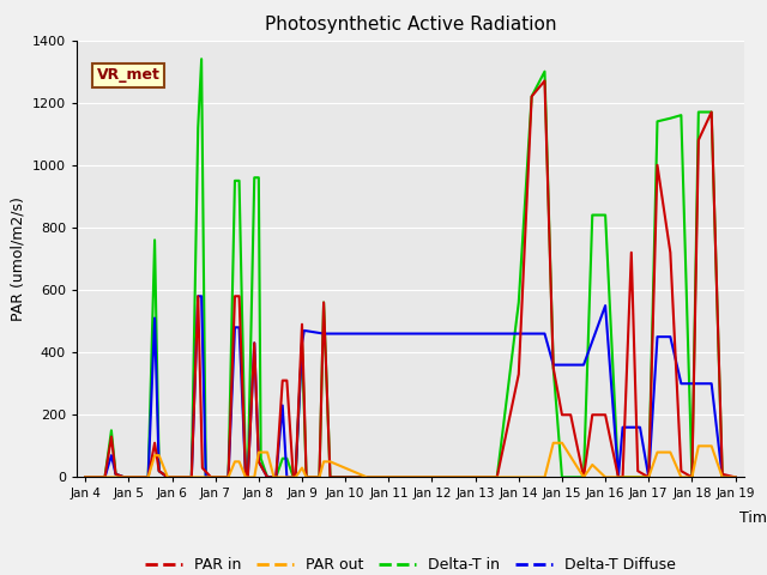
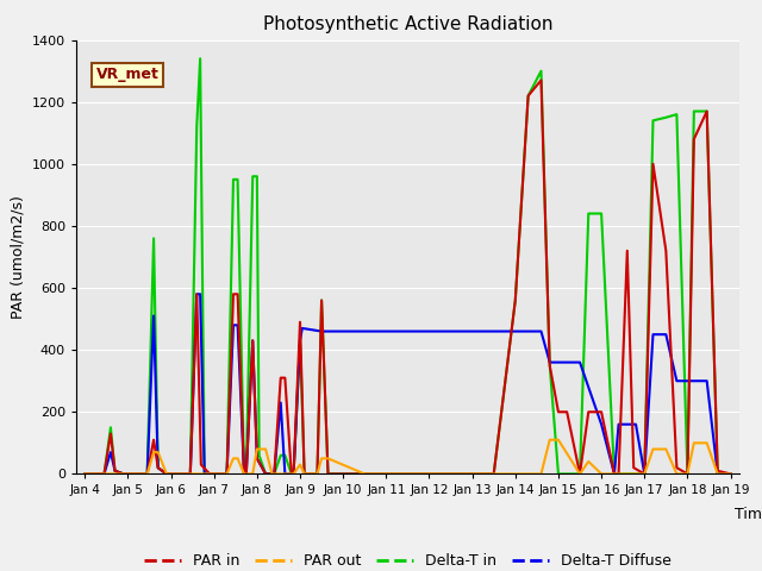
PAR in/Jan 14: 330 -> 560
Delta-T Diffuse/Jan 16: 550 -> 160
